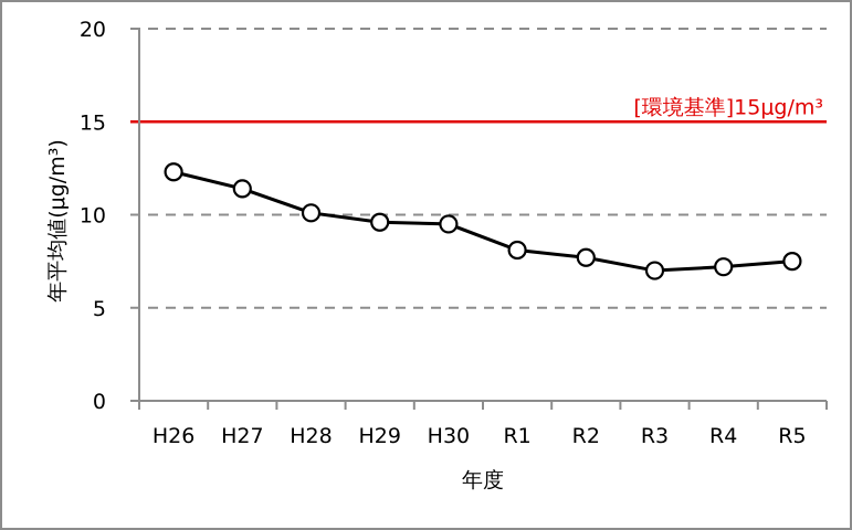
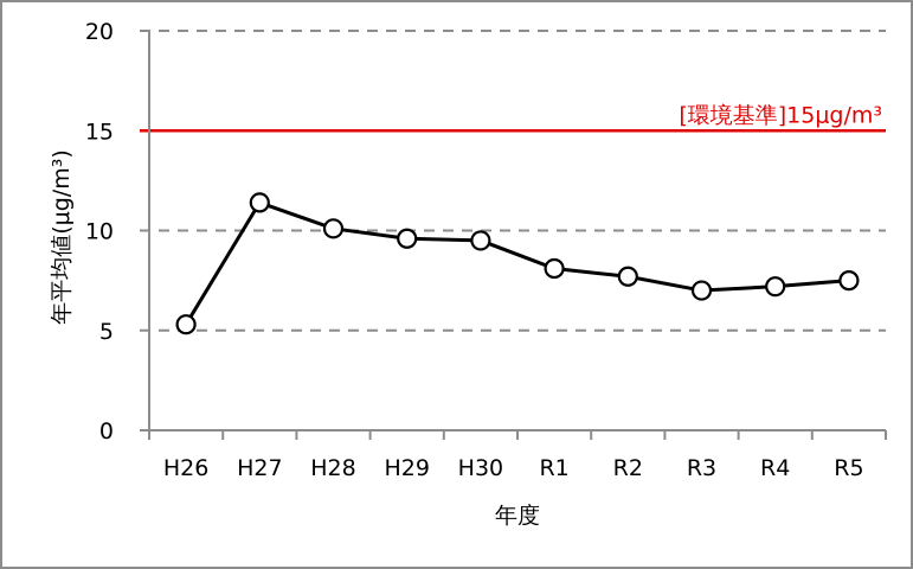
H26: 12.3 -> 5.3
